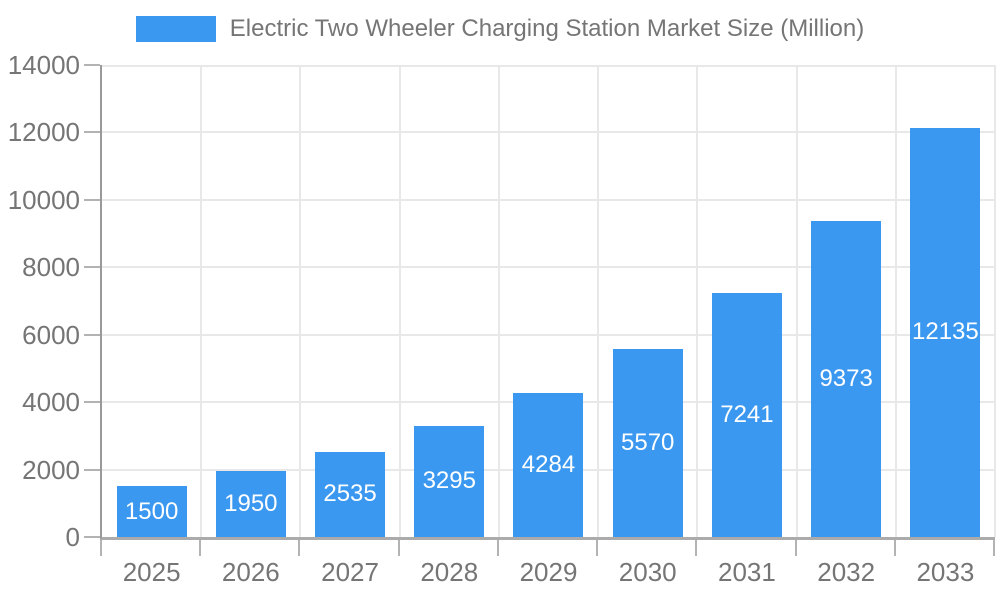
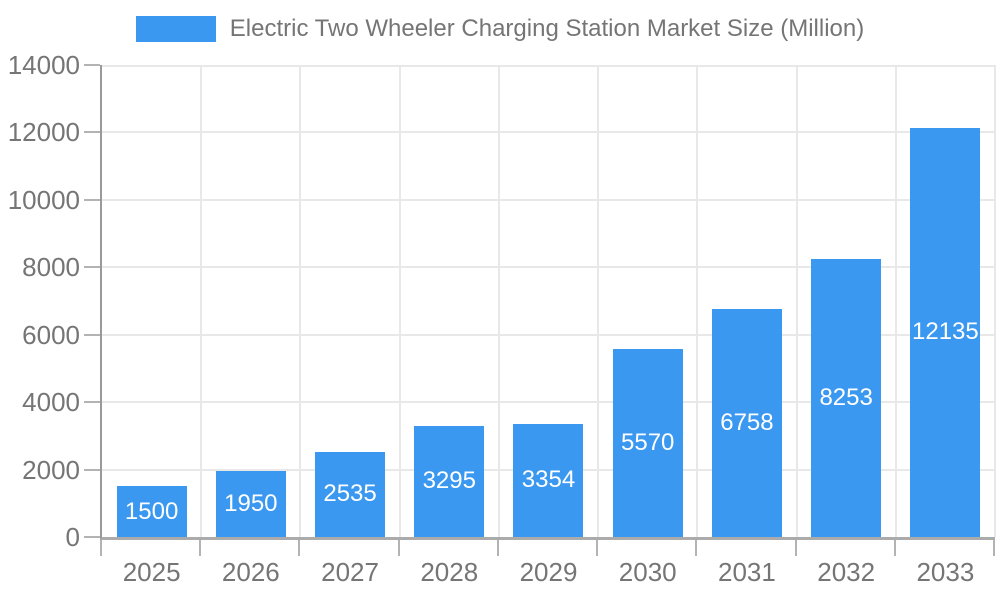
2029: 4284 -> 3354
2031: 7241 -> 6758
2032: 9373 -> 8253
